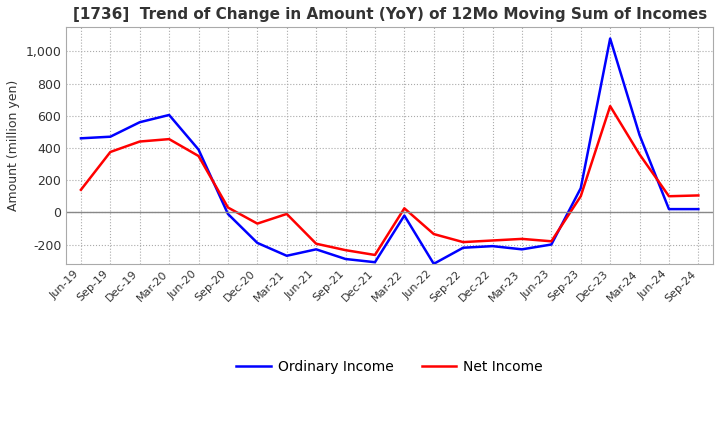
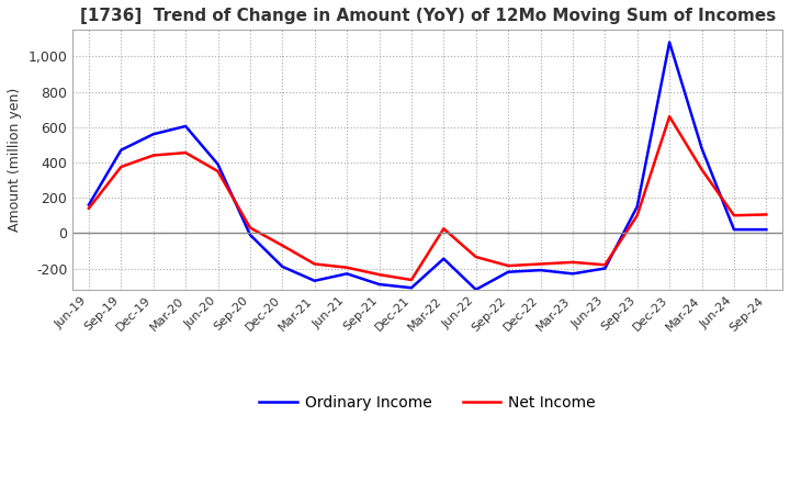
Ordinary Income/Jun-19: 460 -> 160
Net Income/Mar-21: -10 -> -180
Ordinary Income/Mar-22: -20 -> -140
